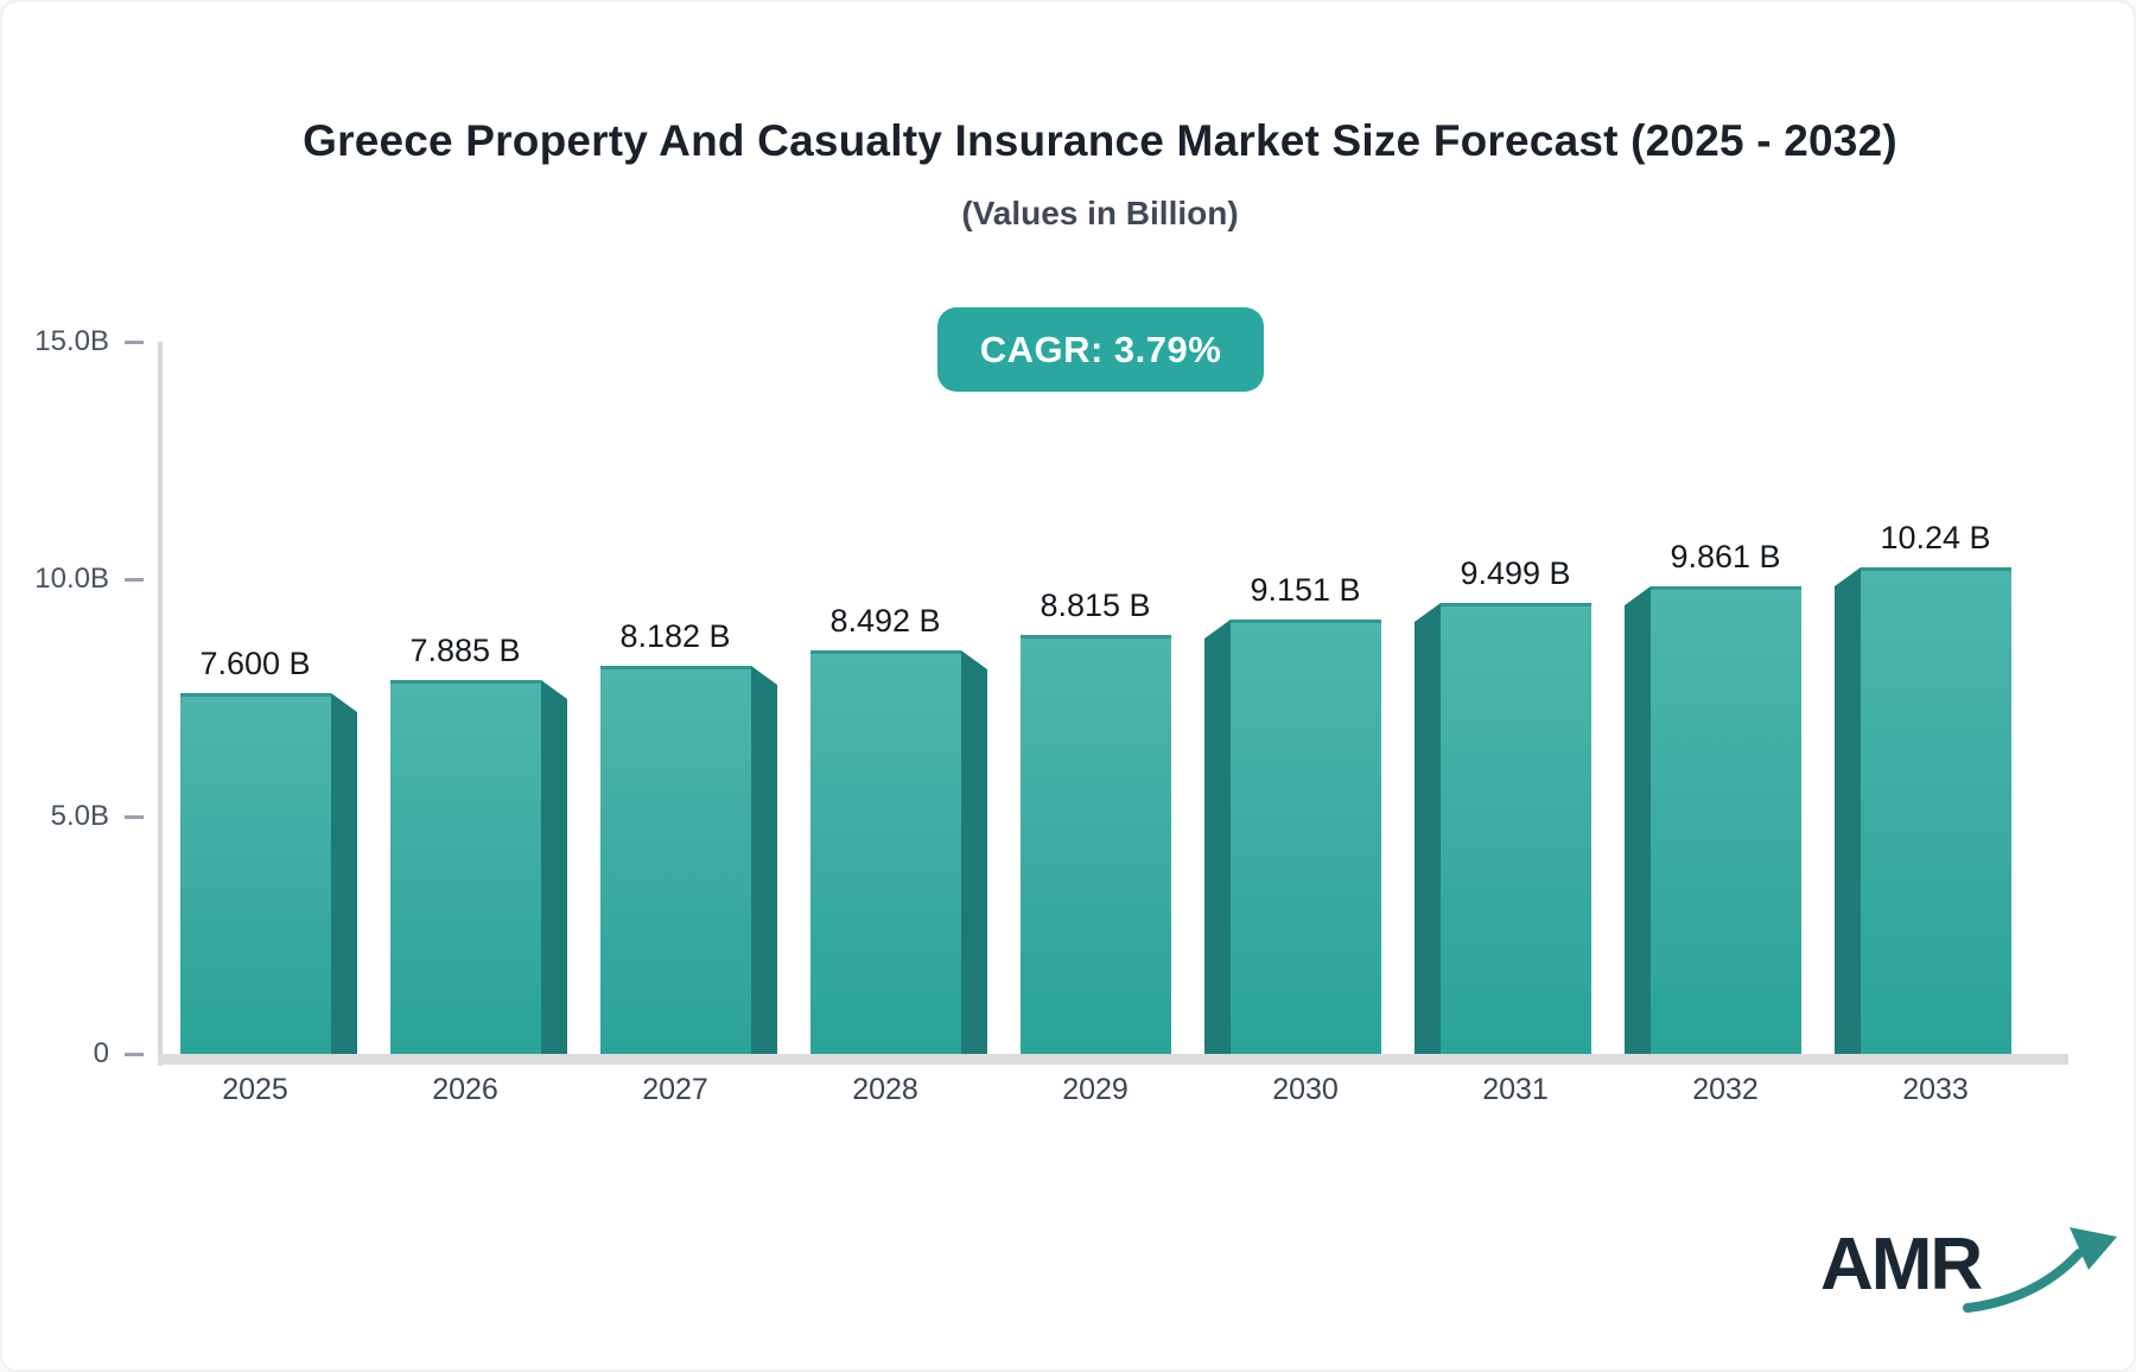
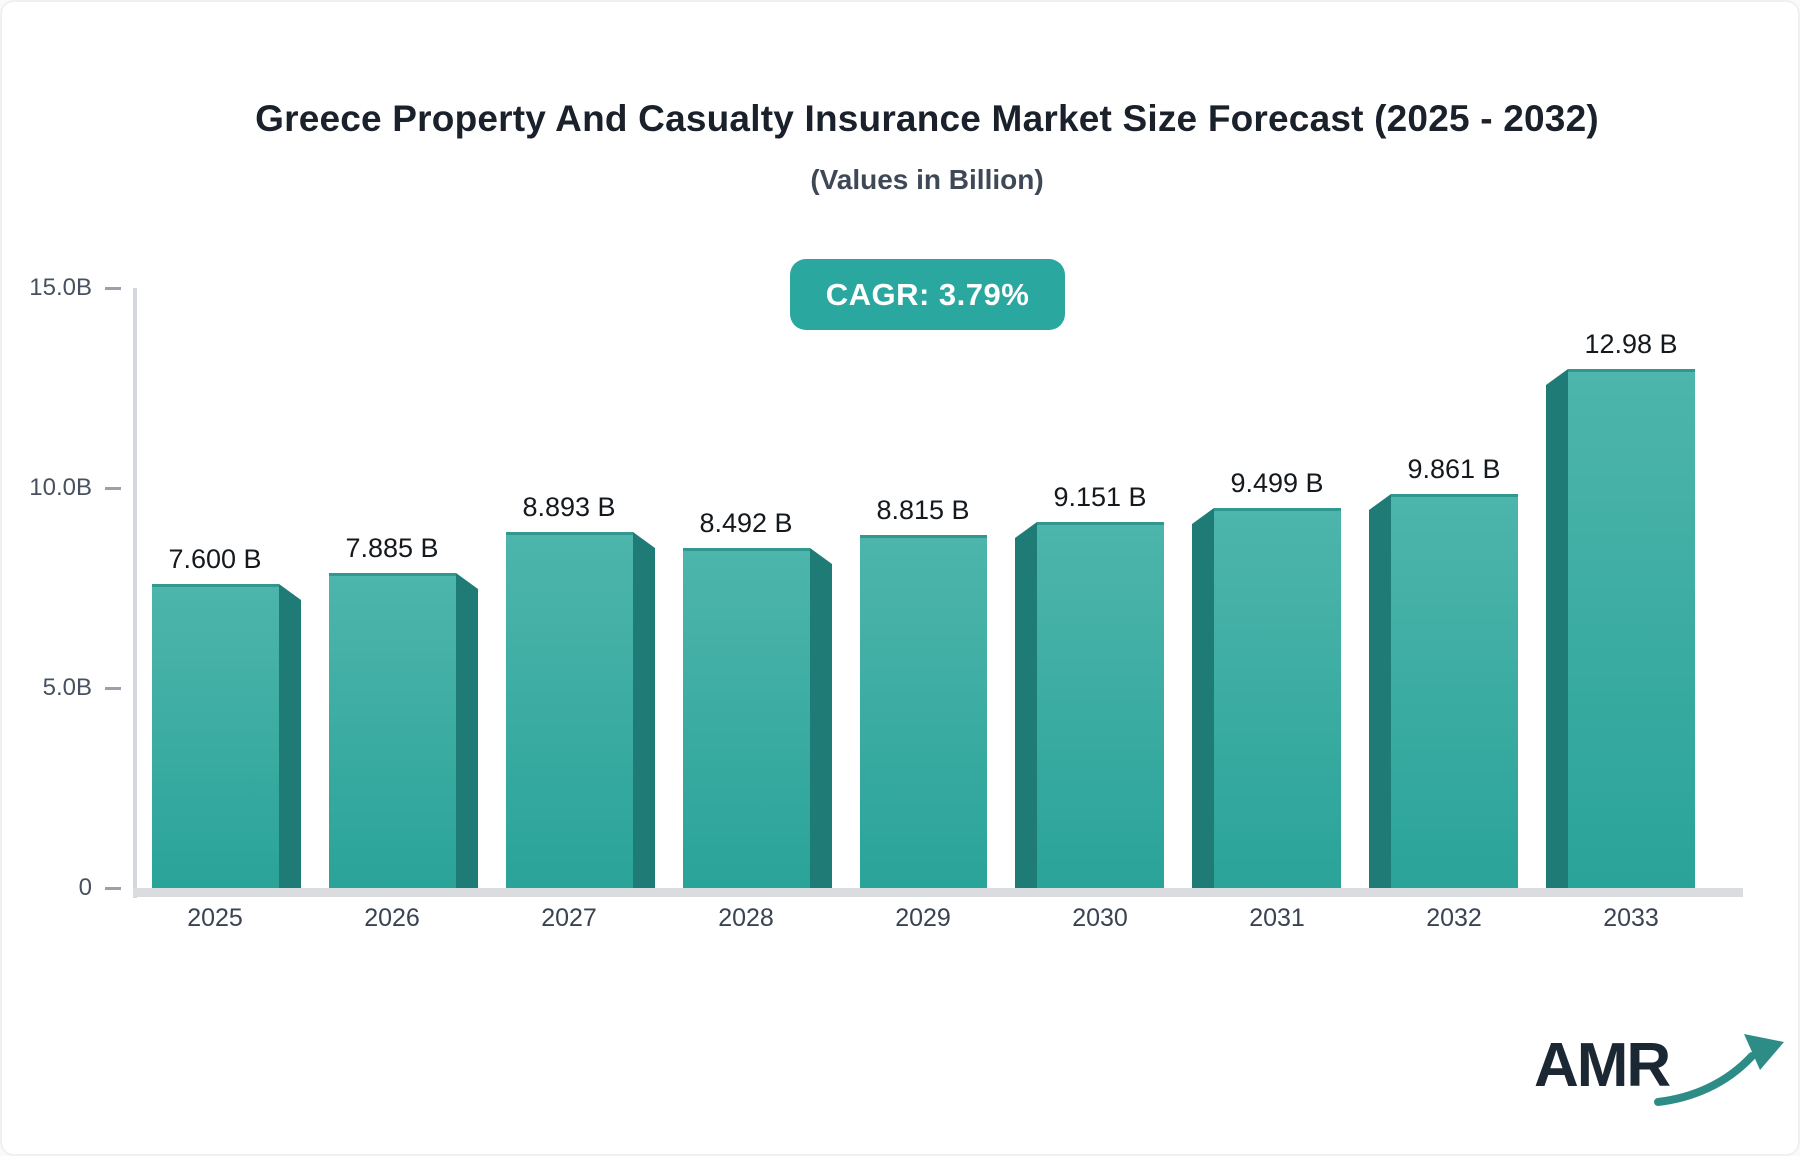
2027: 8.182 -> 8.893
2033: 10.24 -> 12.98
